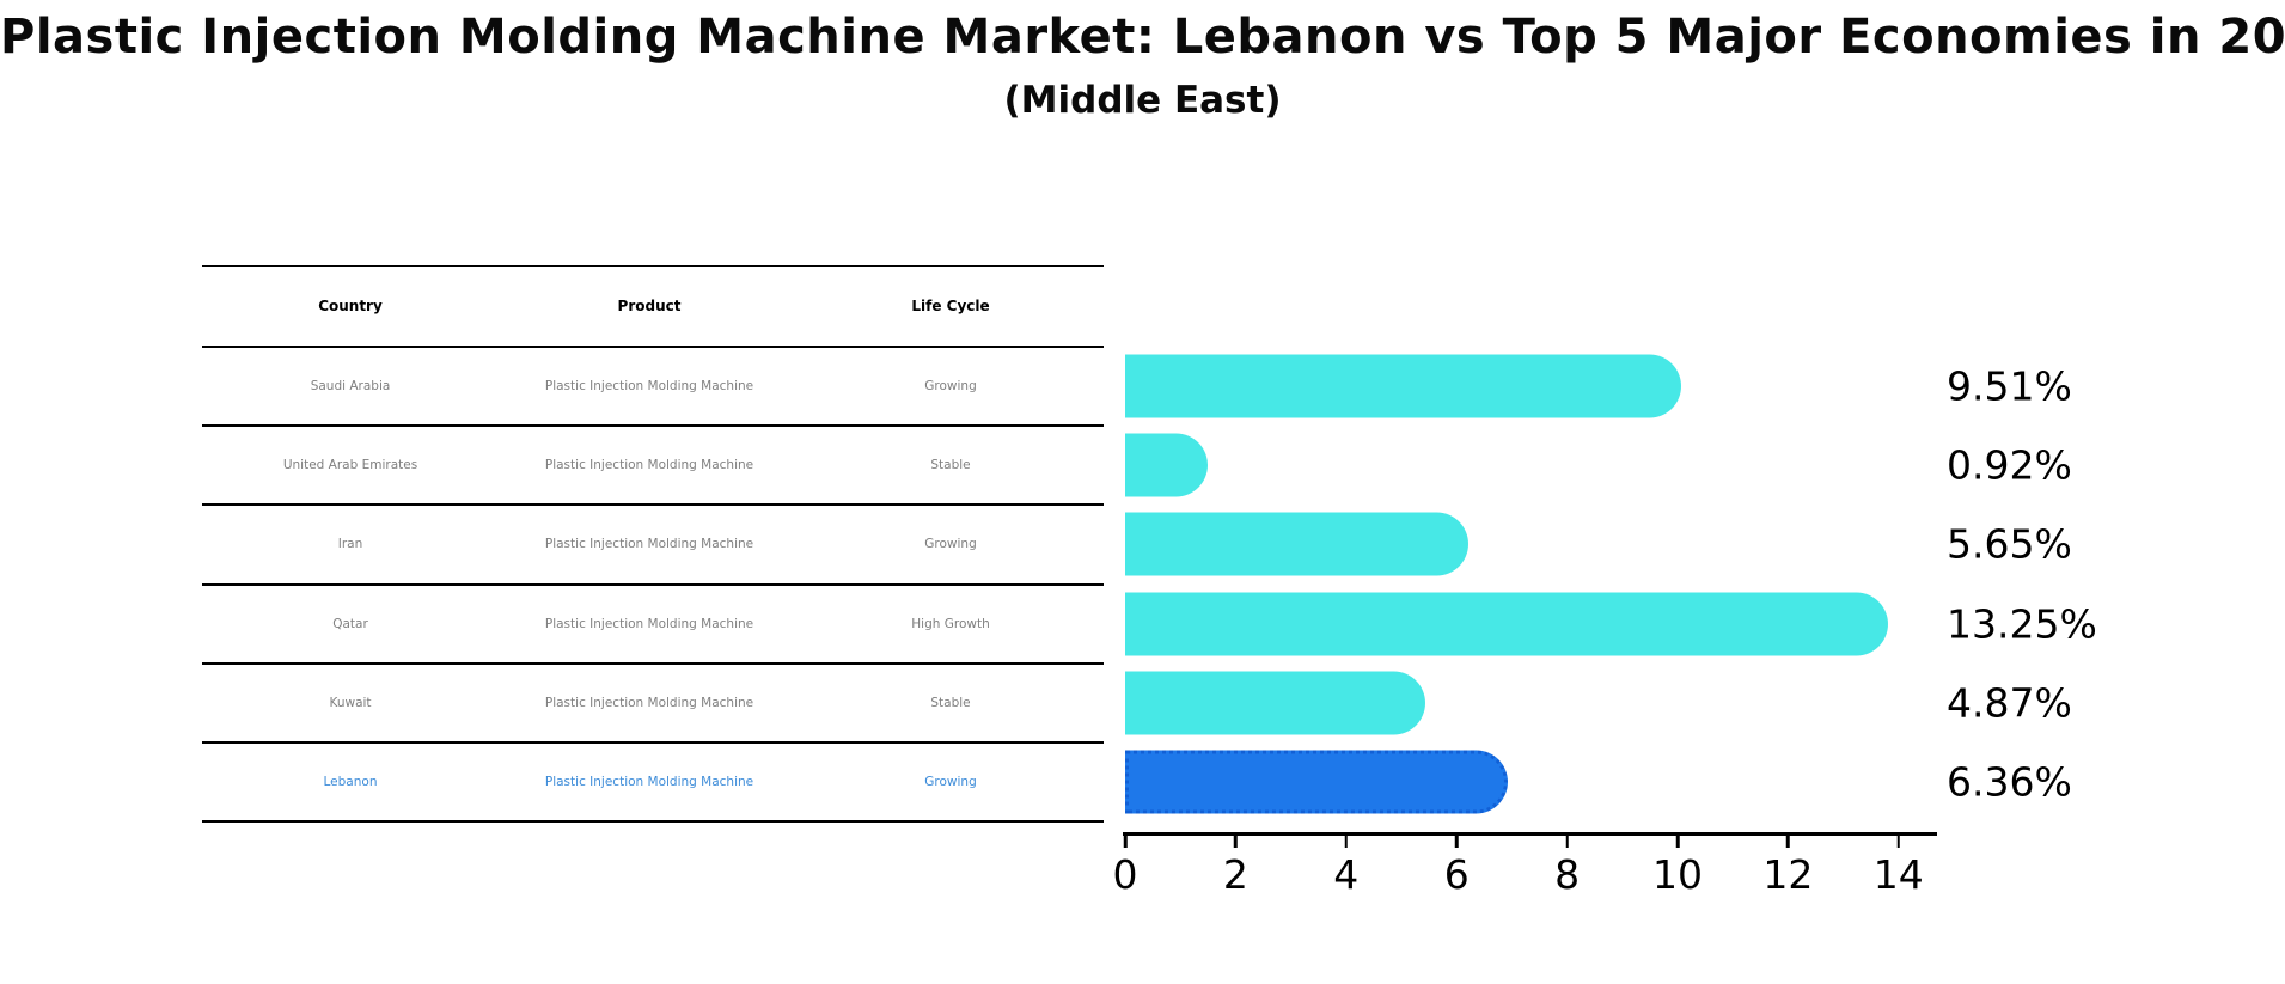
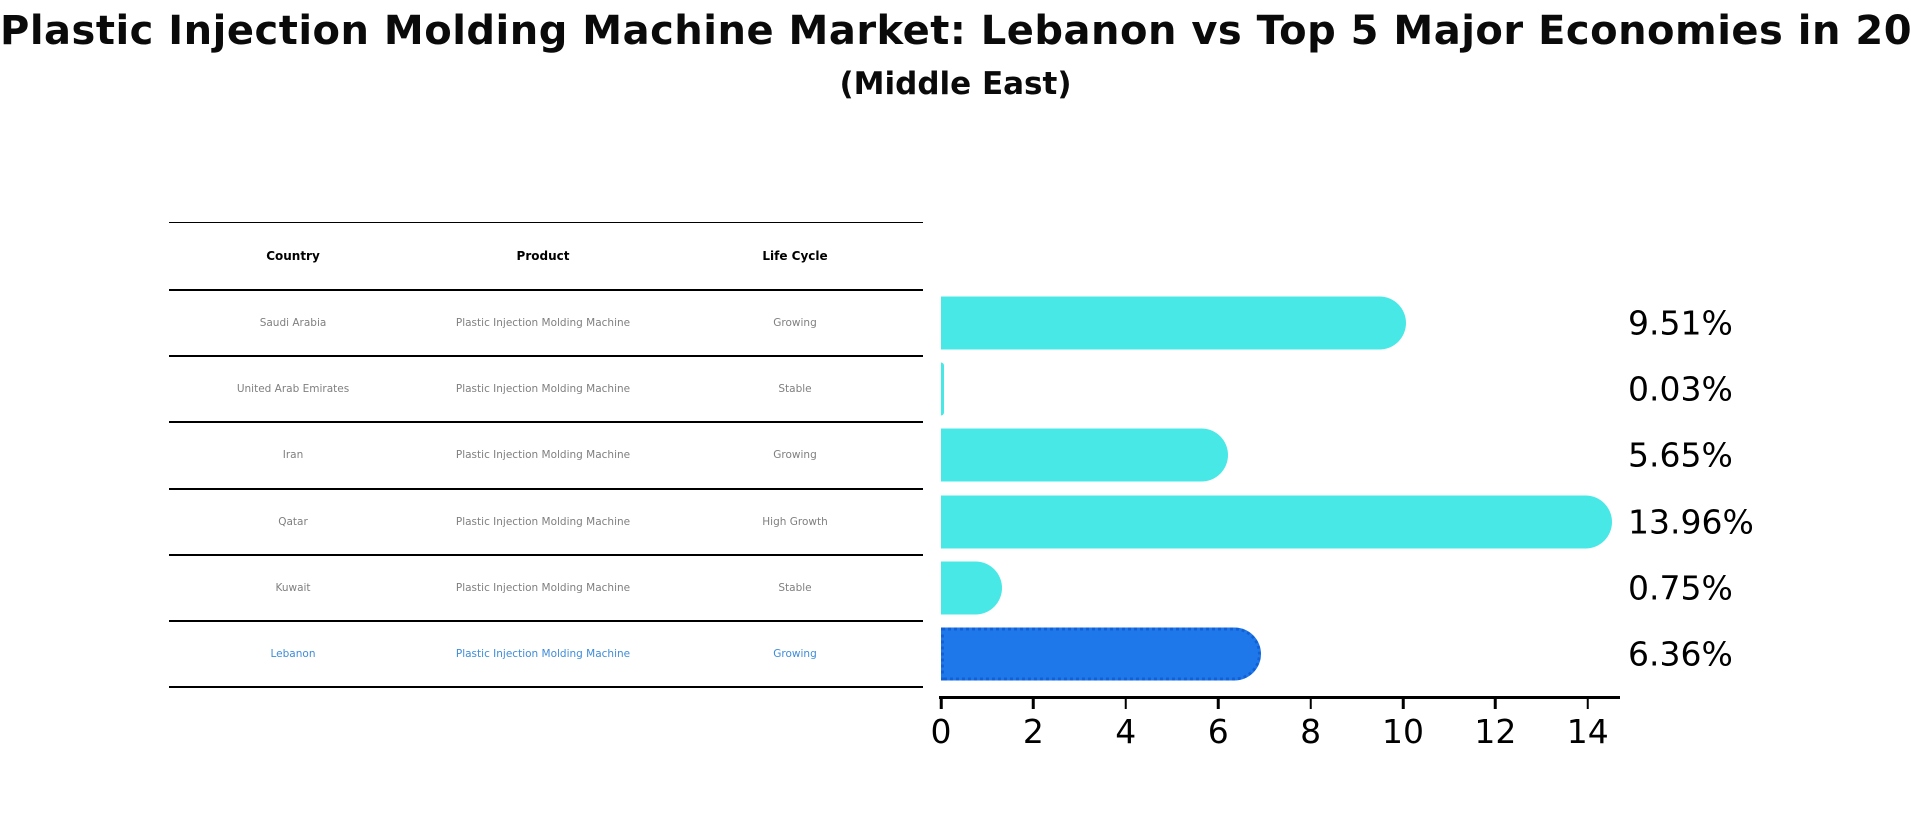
United Arab Emirates: 0.92% -> 0.03%
Qatar: 13.25% -> 13.96%
Kuwait: 4.87% -> 0.75%
